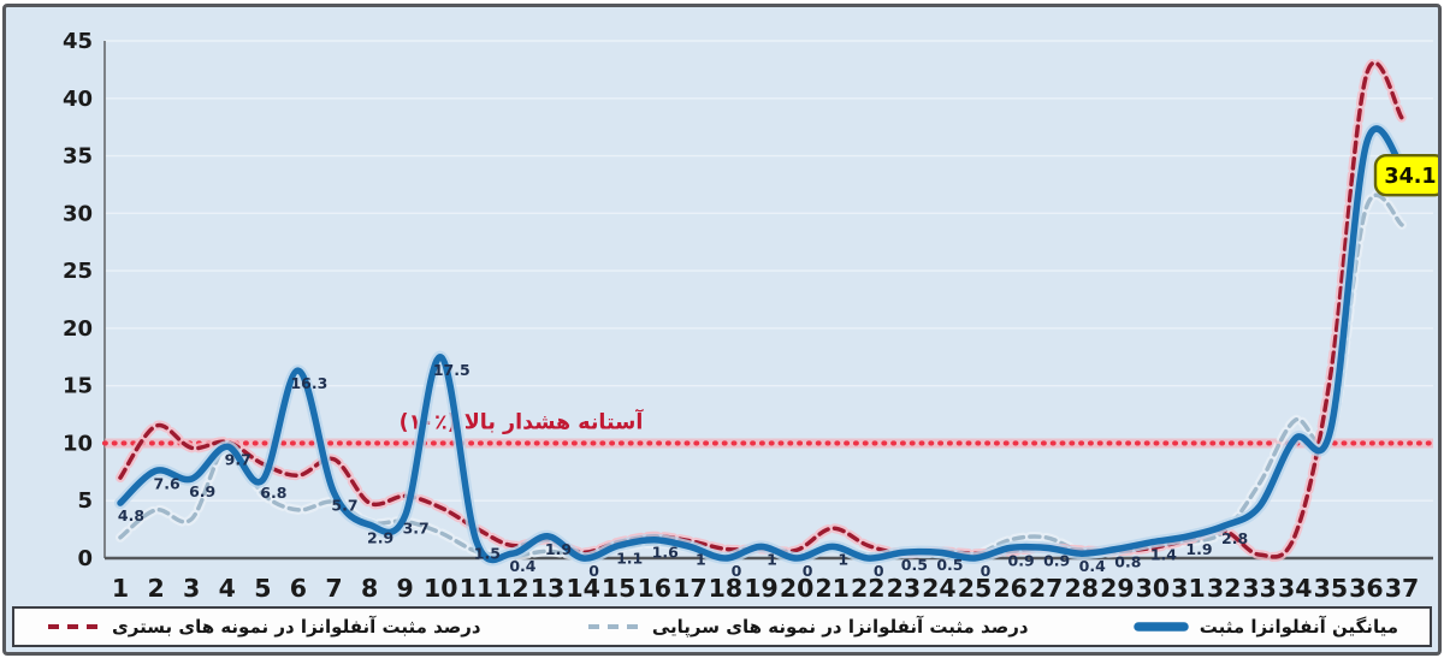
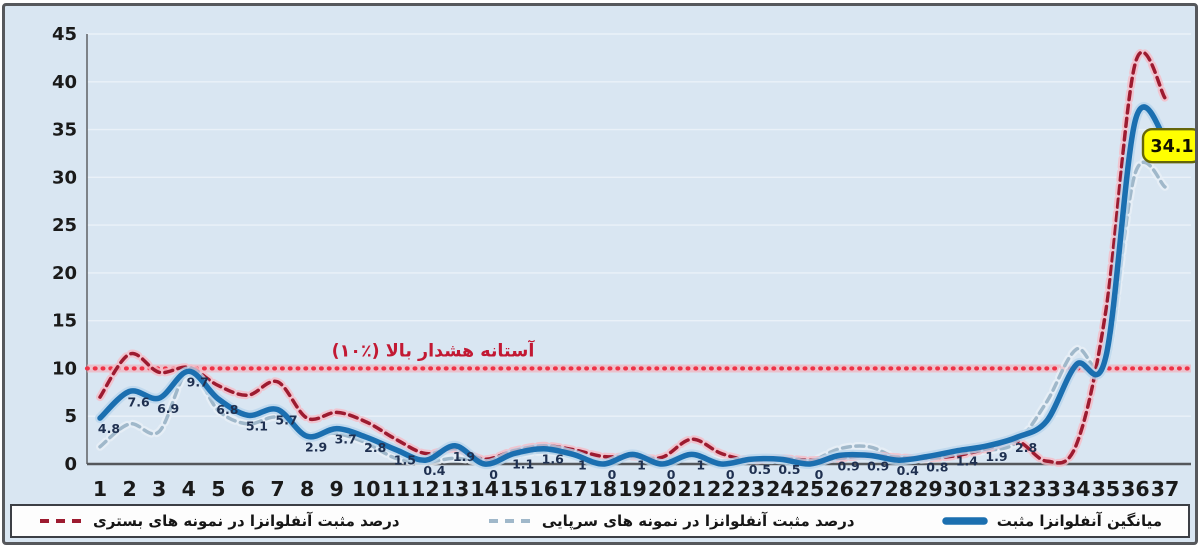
میانگین آنفلوانزا مثبت/6: 16.3 -> 5.1
میانگین آنفلوانزا مثبت/10: 17.5 -> 2.8
